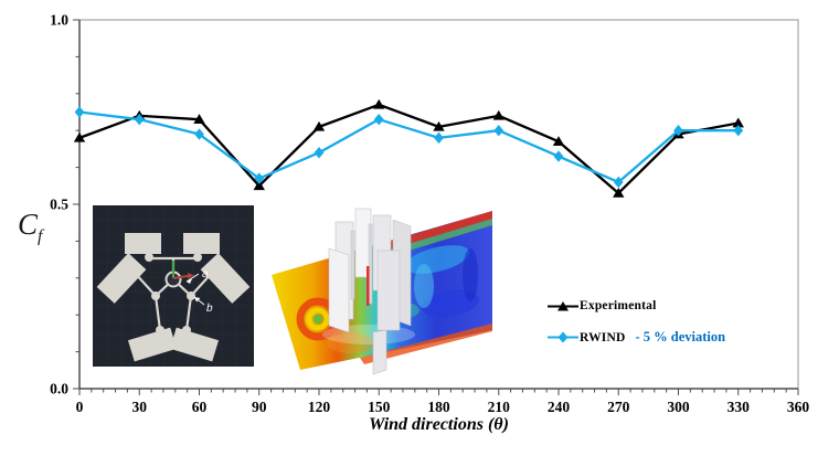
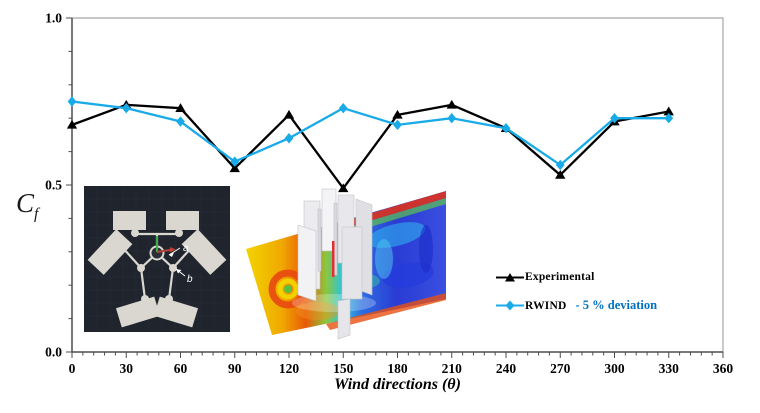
Experimental/150: 0.77 -> 0.49
RWIND/240: 0.63 -> 0.67
